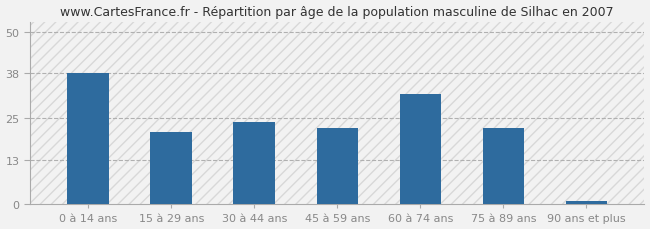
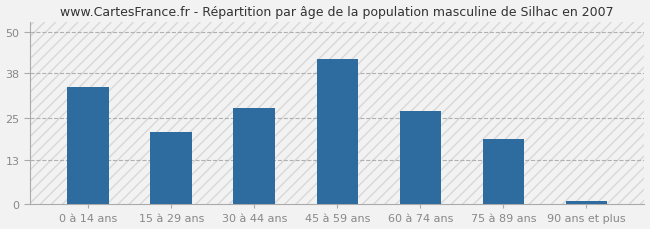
0 à 14 ans: 38 -> 34
30 à 44 ans: 24 -> 28
45 à 59 ans: 22 -> 42
60 à 74 ans: 32 -> 27
75 à 89 ans: 22 -> 19
